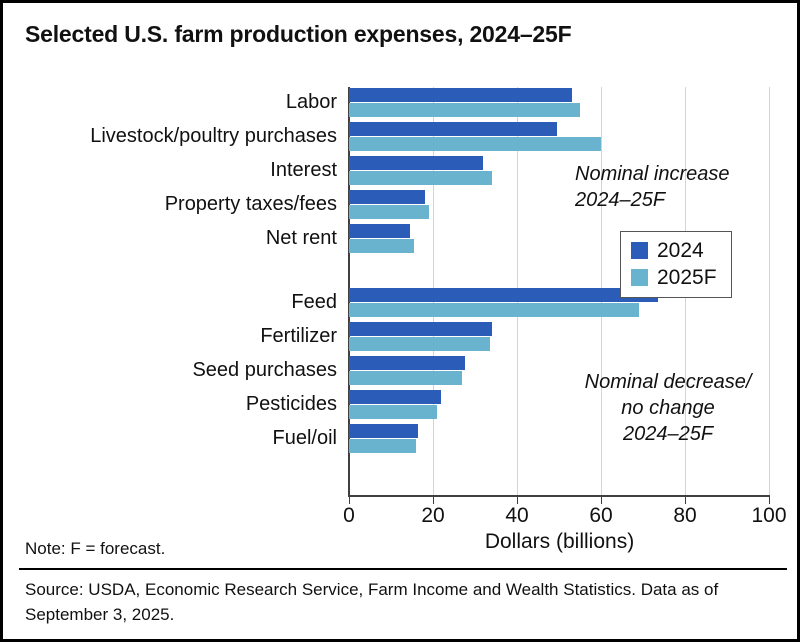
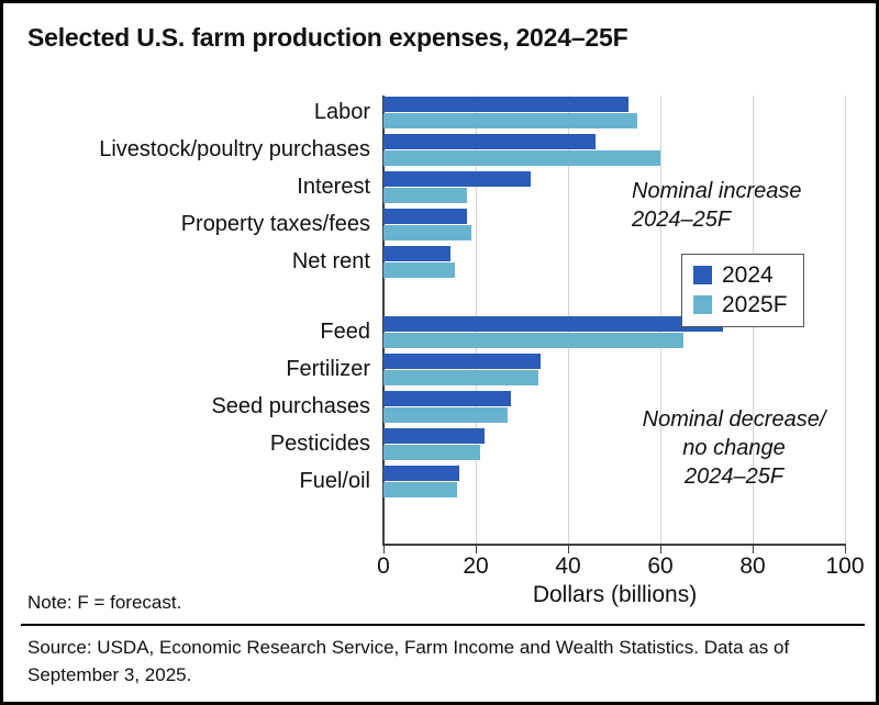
2024/Livestock/poultry purchases: 50 -> 46
2025F/Interest: 34 -> 18
2025F/Feed: 69 -> 65
